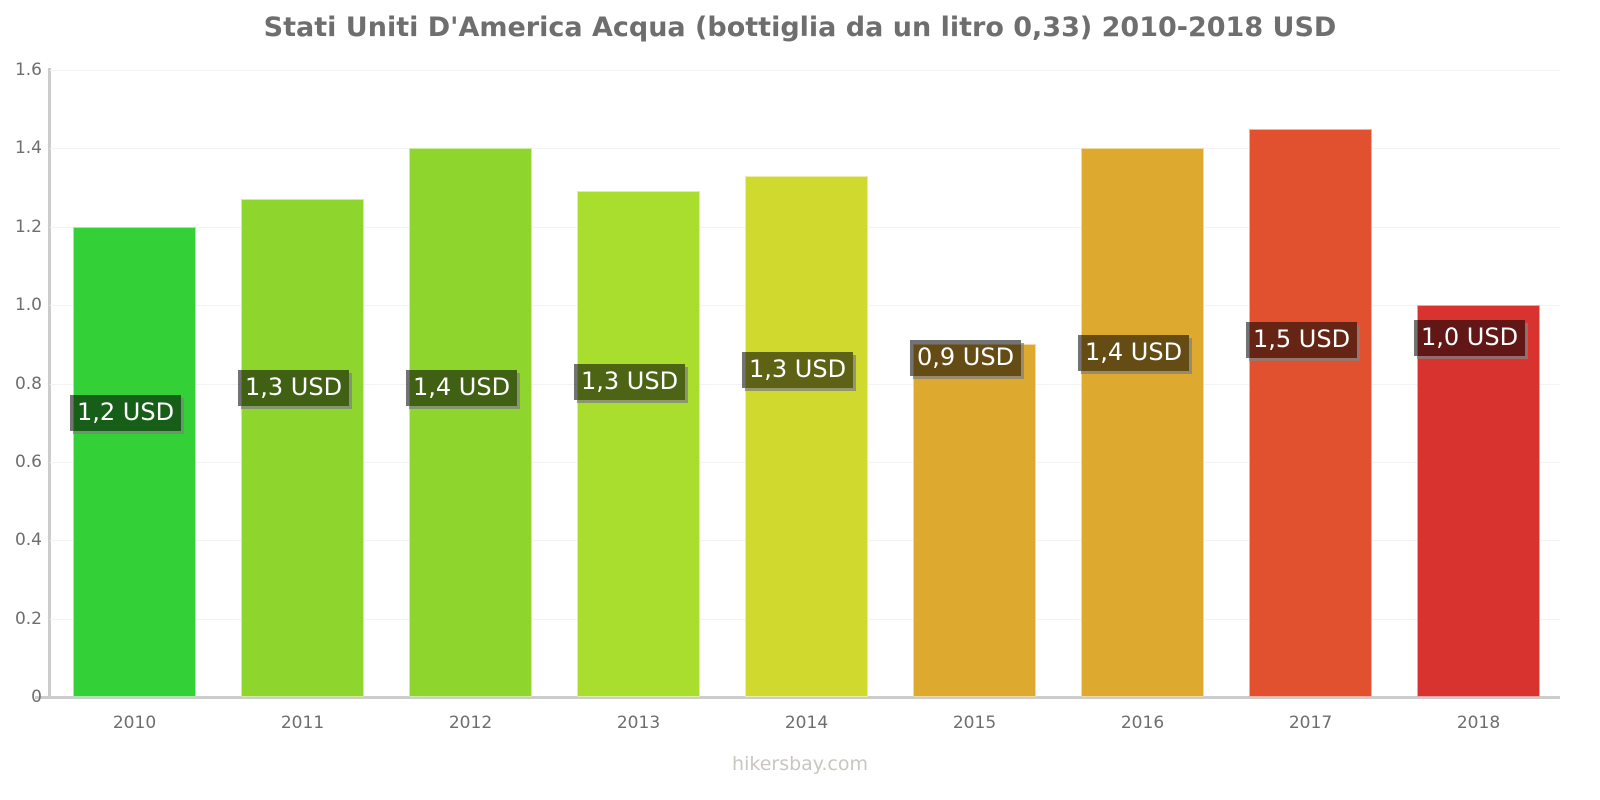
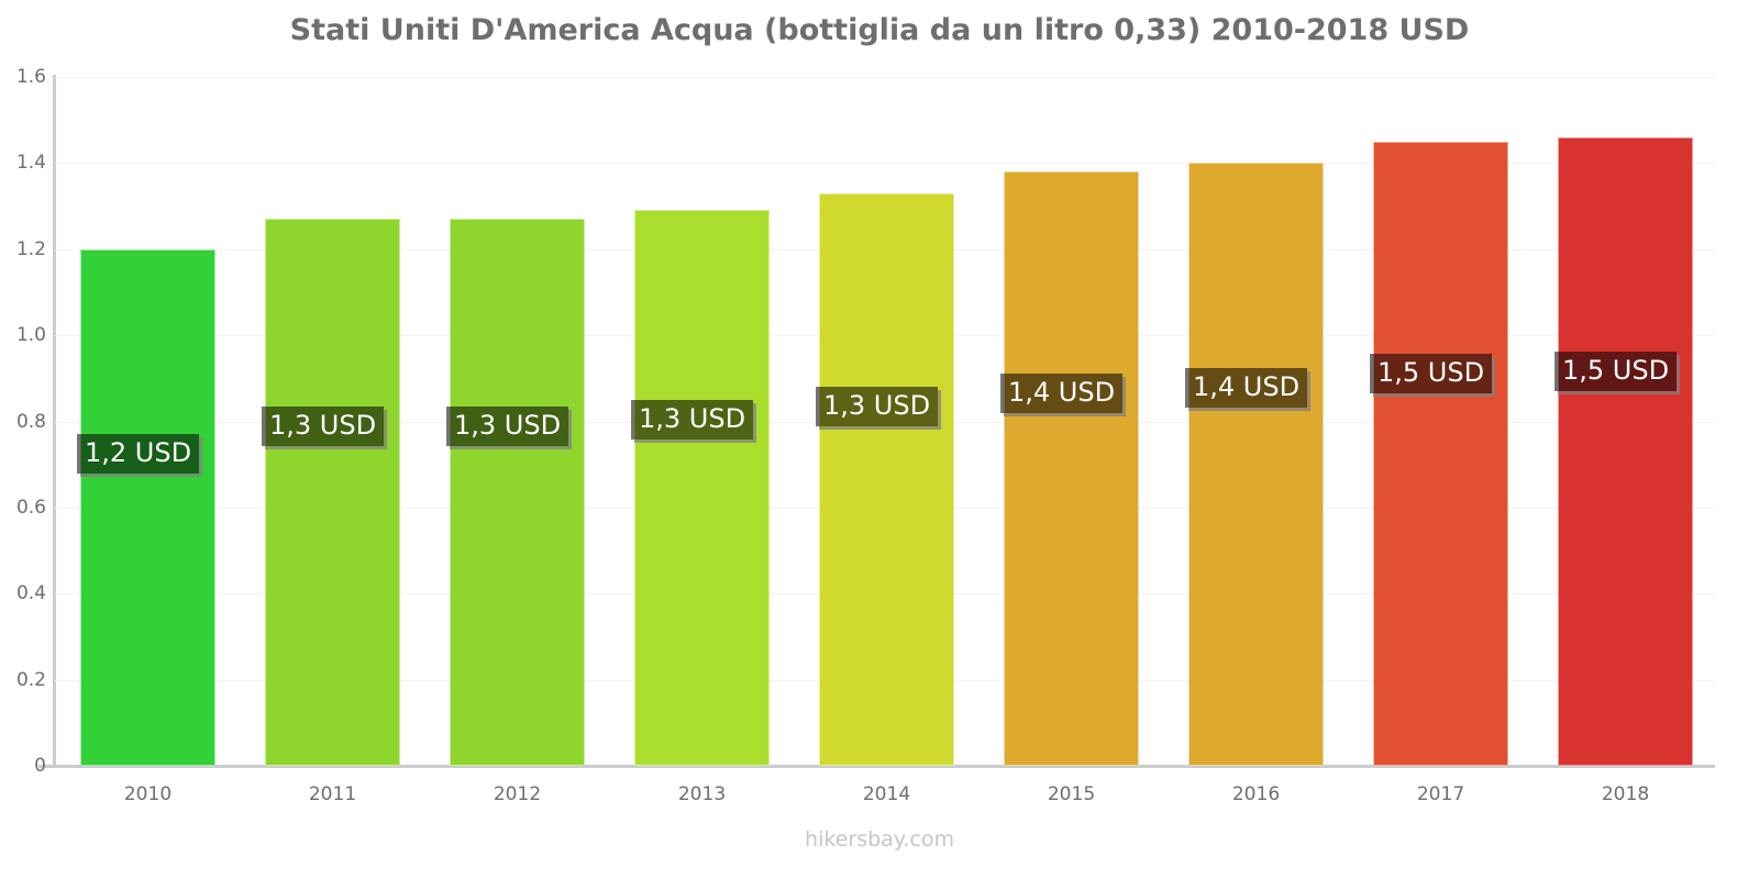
2012: 1,4 -> 1,3
2015: 0,9 -> 1,4
2018: 1,0 -> 1,5
